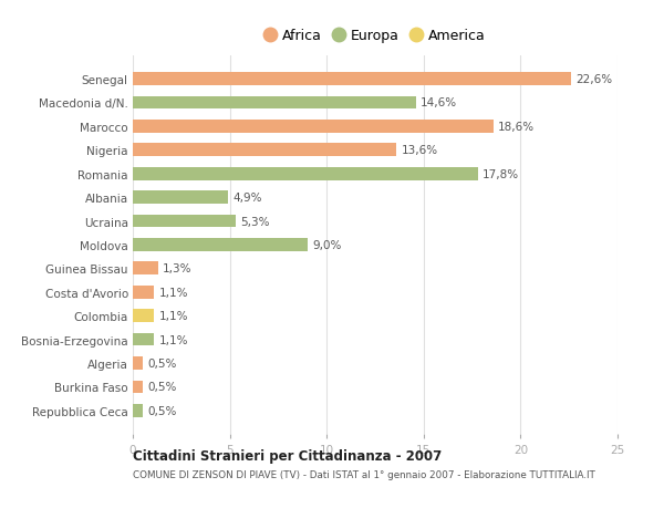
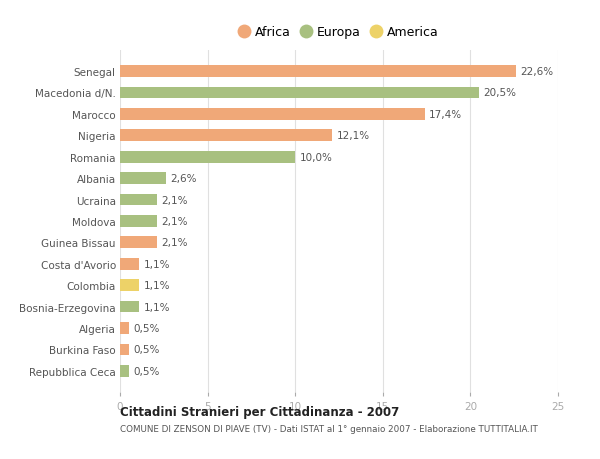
Macedonia d/N.: 14,6% -> 20,5%
Marocco: 18,6% -> 17,4%
Nigeria: 13,6% -> 12,1%
Romania: 17,8% -> 10,0%
Albania: 4,9% -> 2,6%
Ucraina: 5,3% -> 2,1%
Moldova: 9,0% -> 2,1%
Guinea Bissau: 1,3% -> 2,1%
